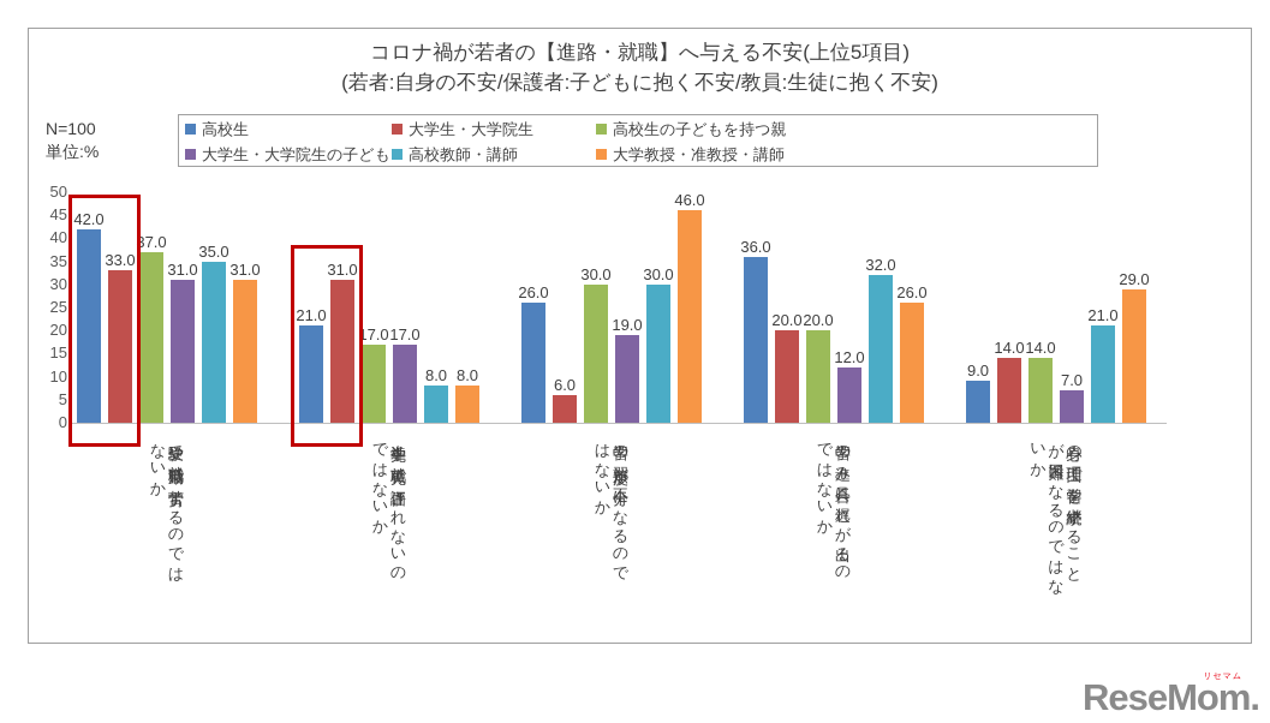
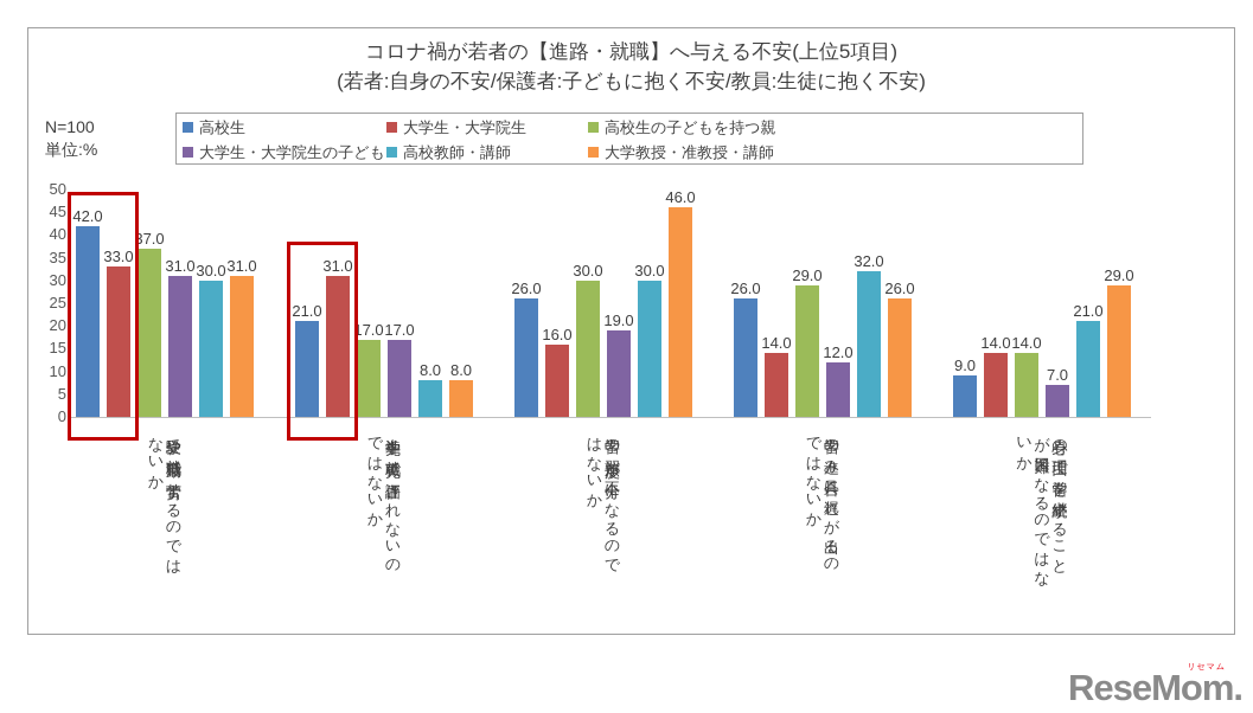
高校教師・講師/受験や就職活動で苦労するのではないか: 35.0 -> 30.0
大学生・大学院生/学習の習熟度が不十分になるのではないか: 6.0 -> 16.0
高校生/学習の進み具合に遅れが出るのではないか: 36.0 -> 26.0
大学生・大学院生/学習の進み具合に遅れが出るのではないか: 20.0 -> 14.0
高校生の子どもを持つ親/学習の進み具合に遅れが出るのではないか: 20.0 -> 29.0
